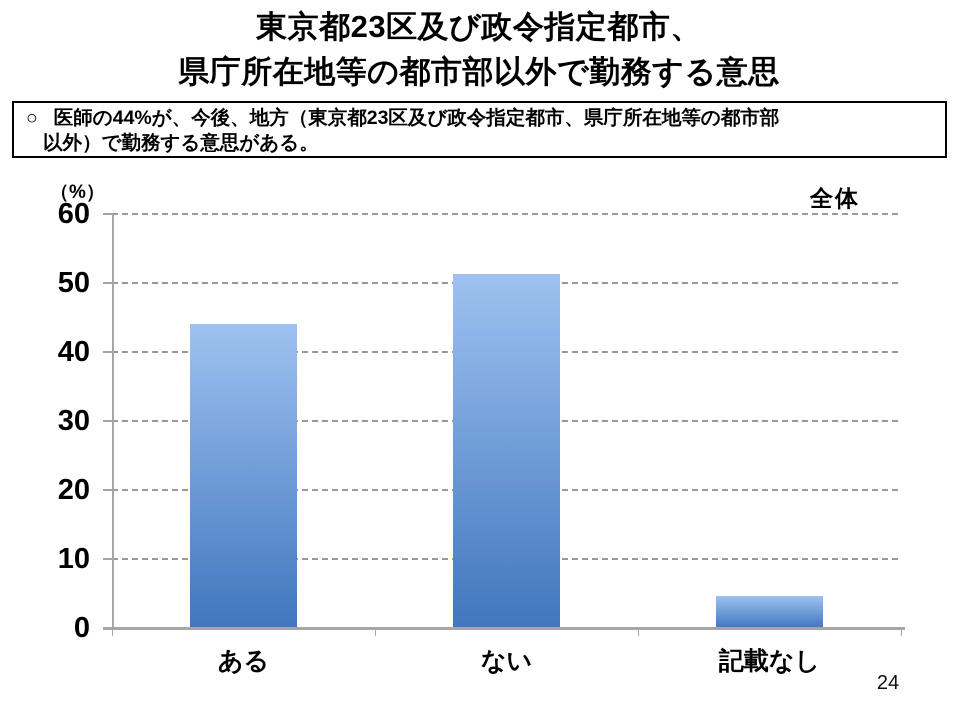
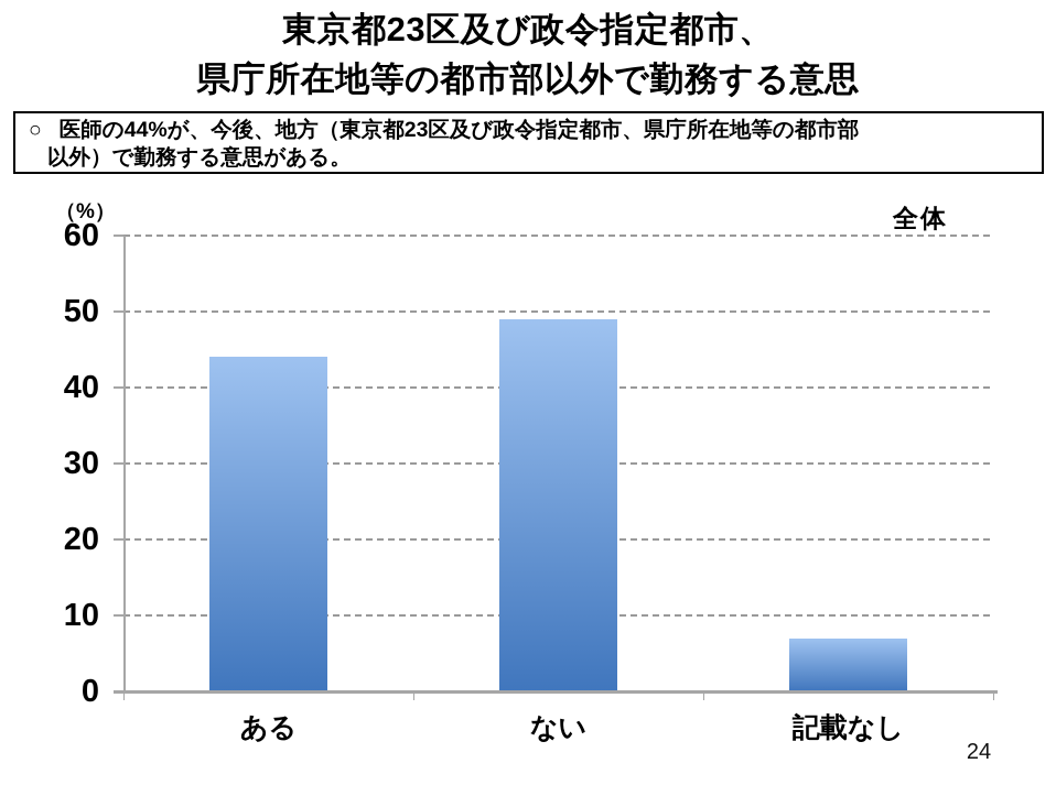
ない: 51 -> 49
記載なし: 5 -> 7
